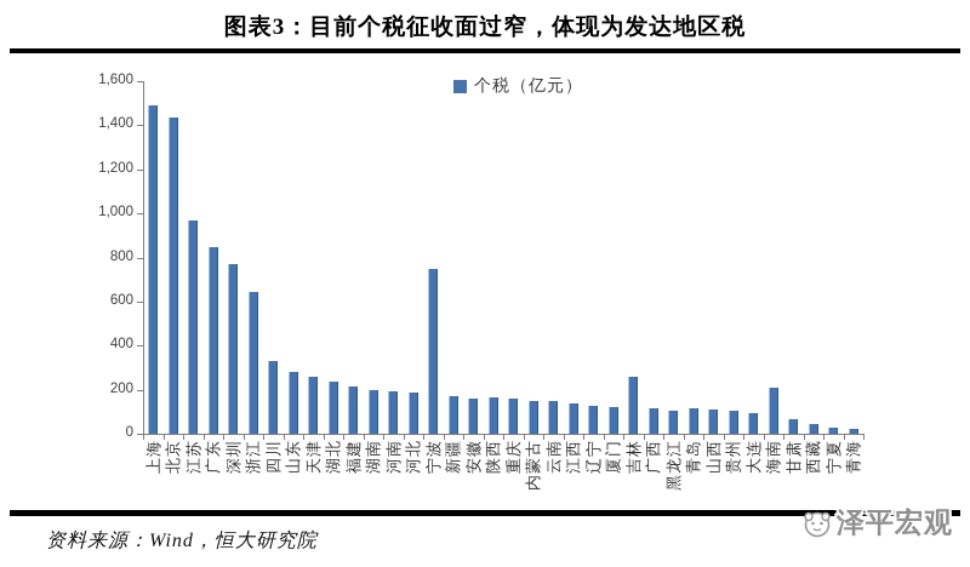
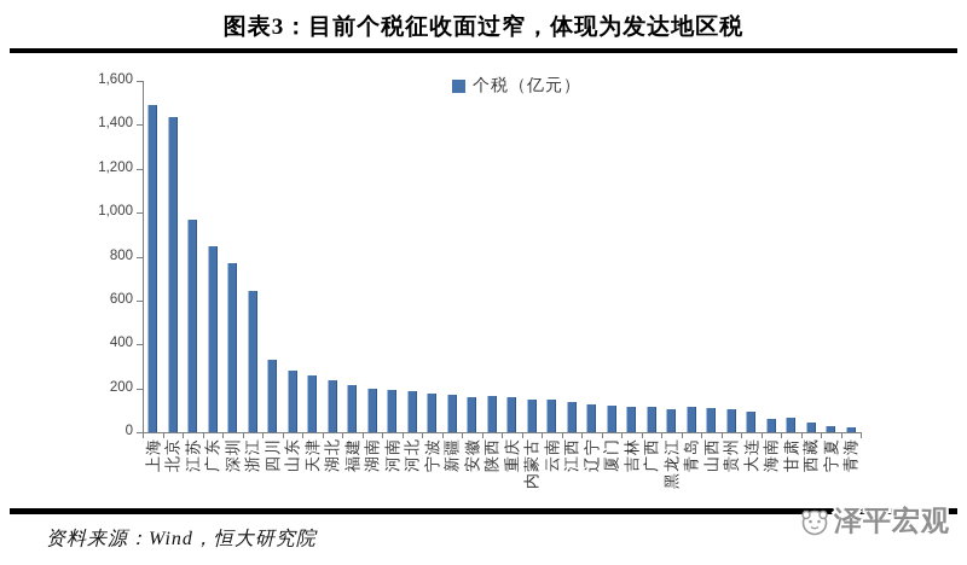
宁波: 750 -> 180
吉林: 260 -> 110
海南: 210 -> 60
